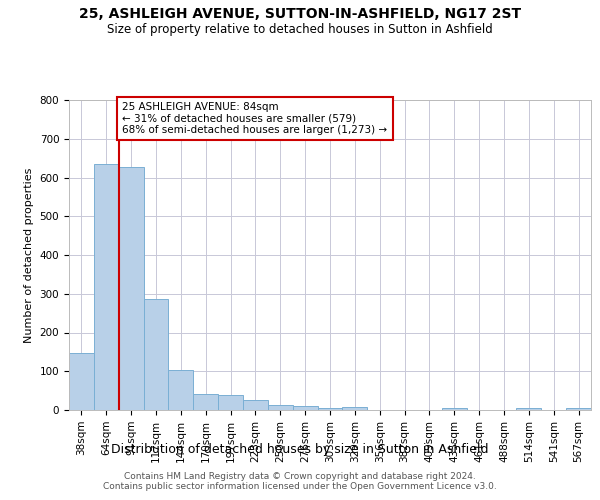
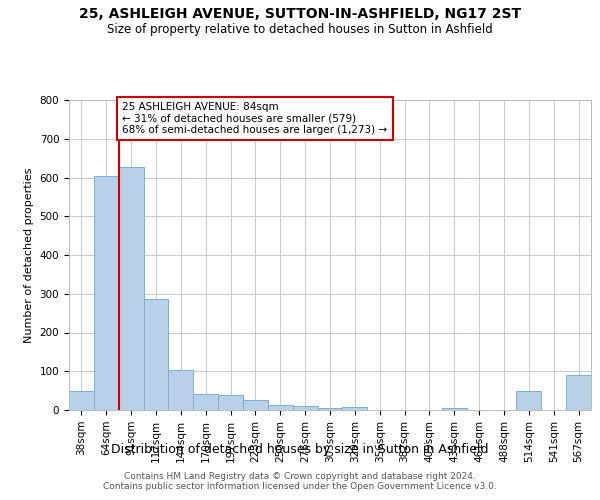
38sqm: 148 -> 50
64sqm: 635 -> 605
514sqm: 5 -> 50
567sqm: 5 -> 90
